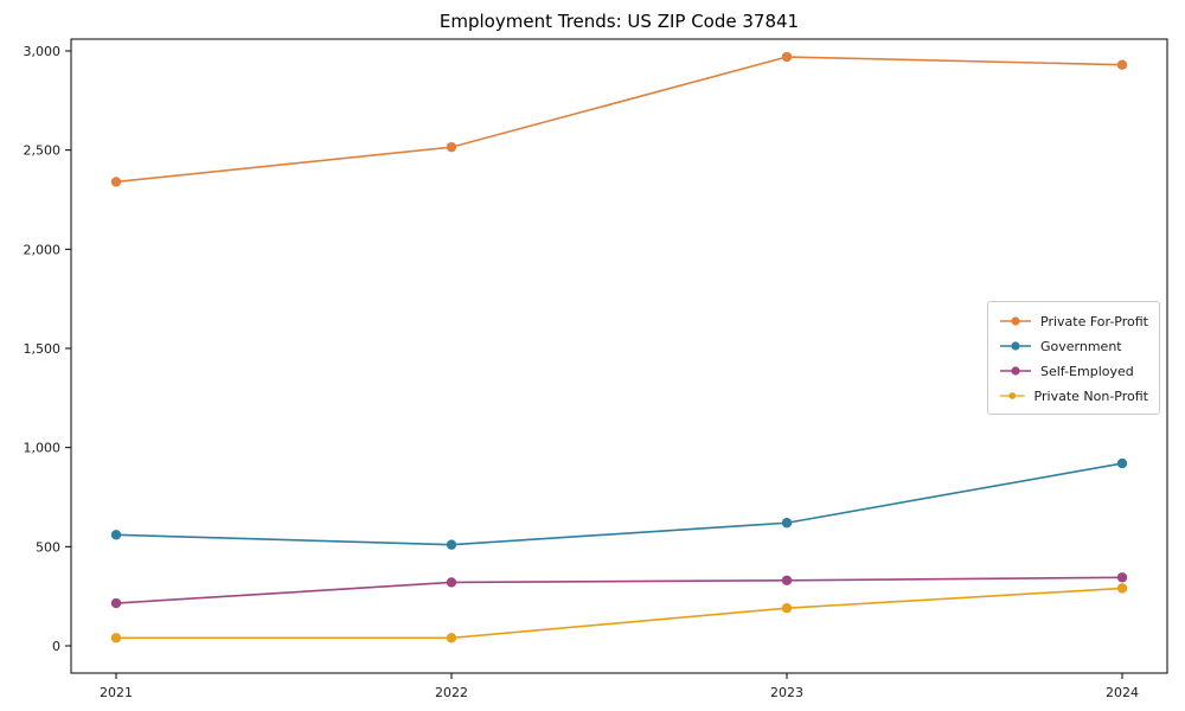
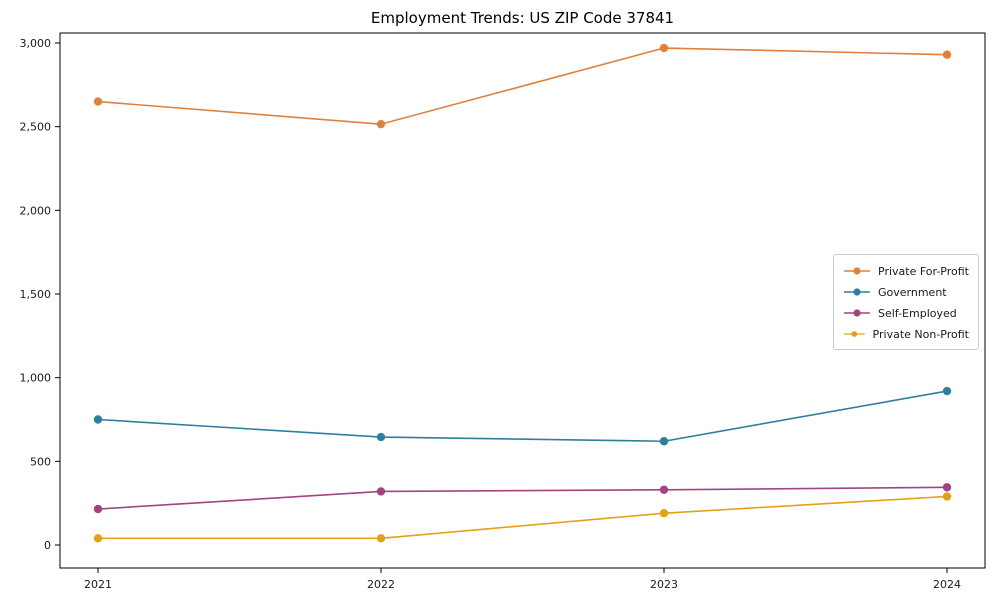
Private For-Profit/2021: 2340 -> 2650
Government/2021: 560 -> 750
Government/2022: 510 -> 640
